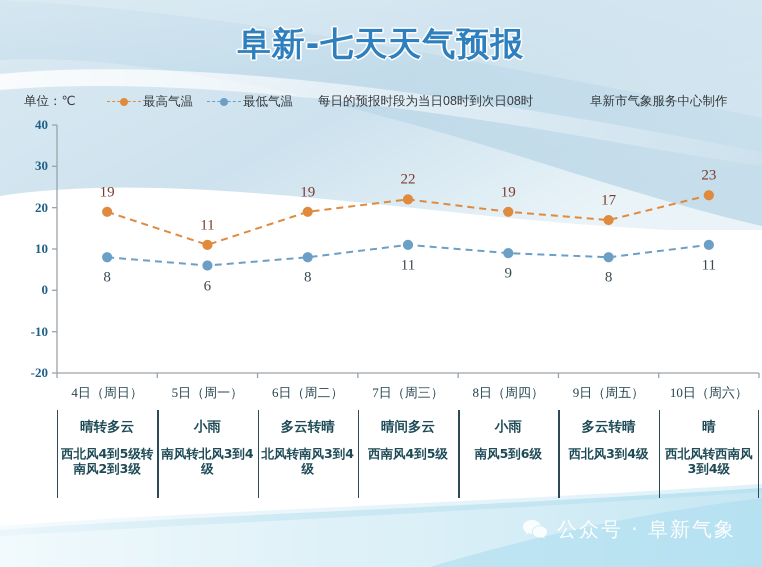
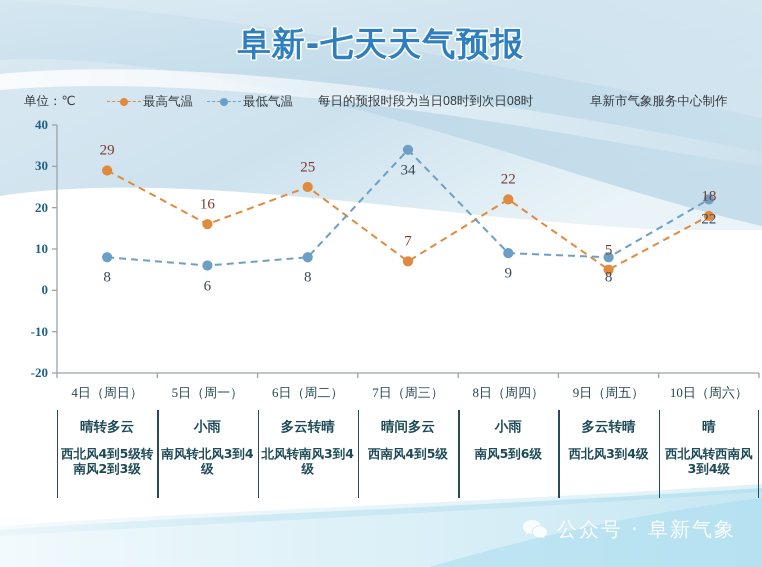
最高气温/4日（周日）: 19 -> 29
最高气温/5日（周一）: 11 -> 16
最高气温/6日（周二）: 19 -> 25
最高气温/7日（周三）: 22 -> 7
最低气温/7日（周三）: 11 -> 34
最高气温/8日（周四）: 19 -> 22
最高气温/9日（周五）: 17 -> 5
最高气温/10日（周六）: 23 -> 18
最低气温/10日（周六）: 11 -> 22
